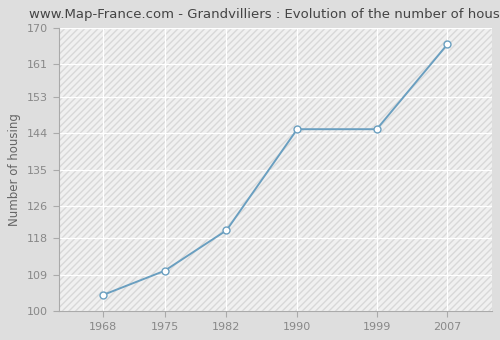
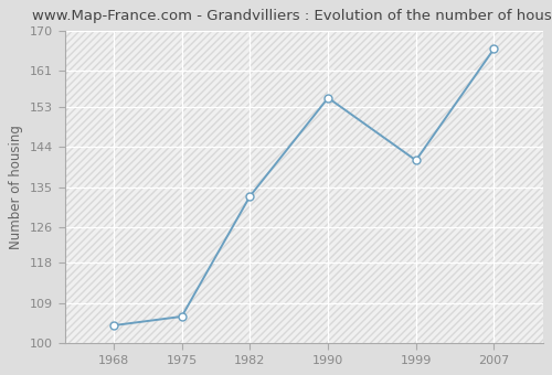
1975: 110 -> 106
1982: 120 -> 133
1990: 145 -> 155
1999: 145 -> 141
